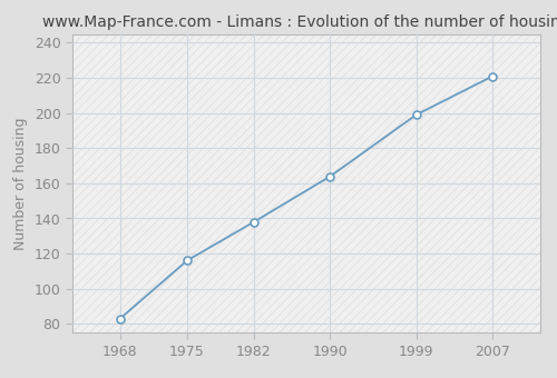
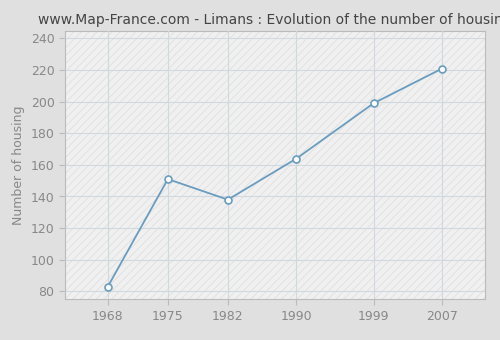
1975: 116 -> 151
